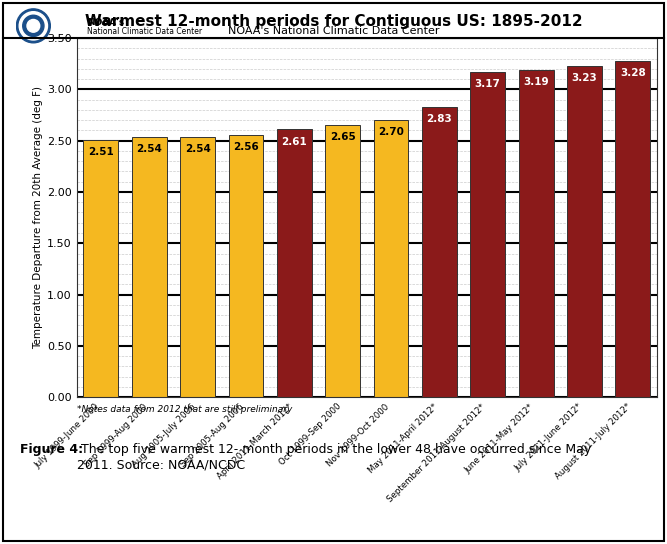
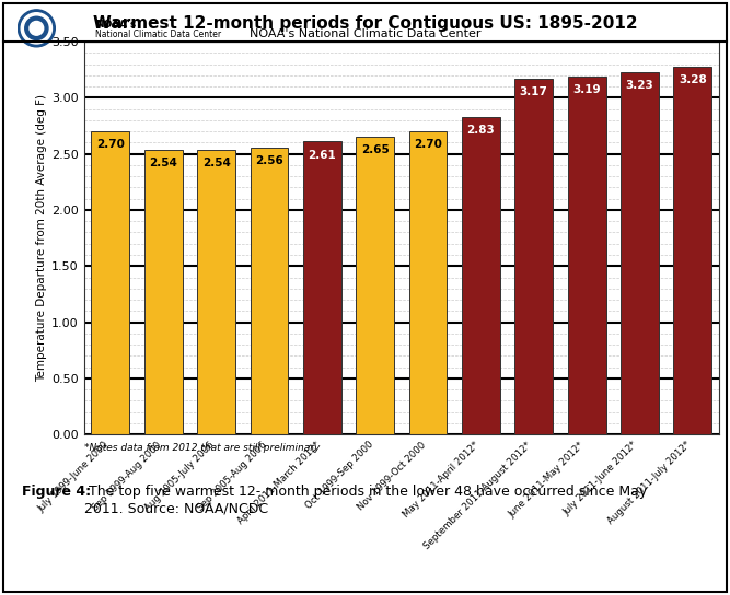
July 1999-June 2000: 2.51 -> 2.70
